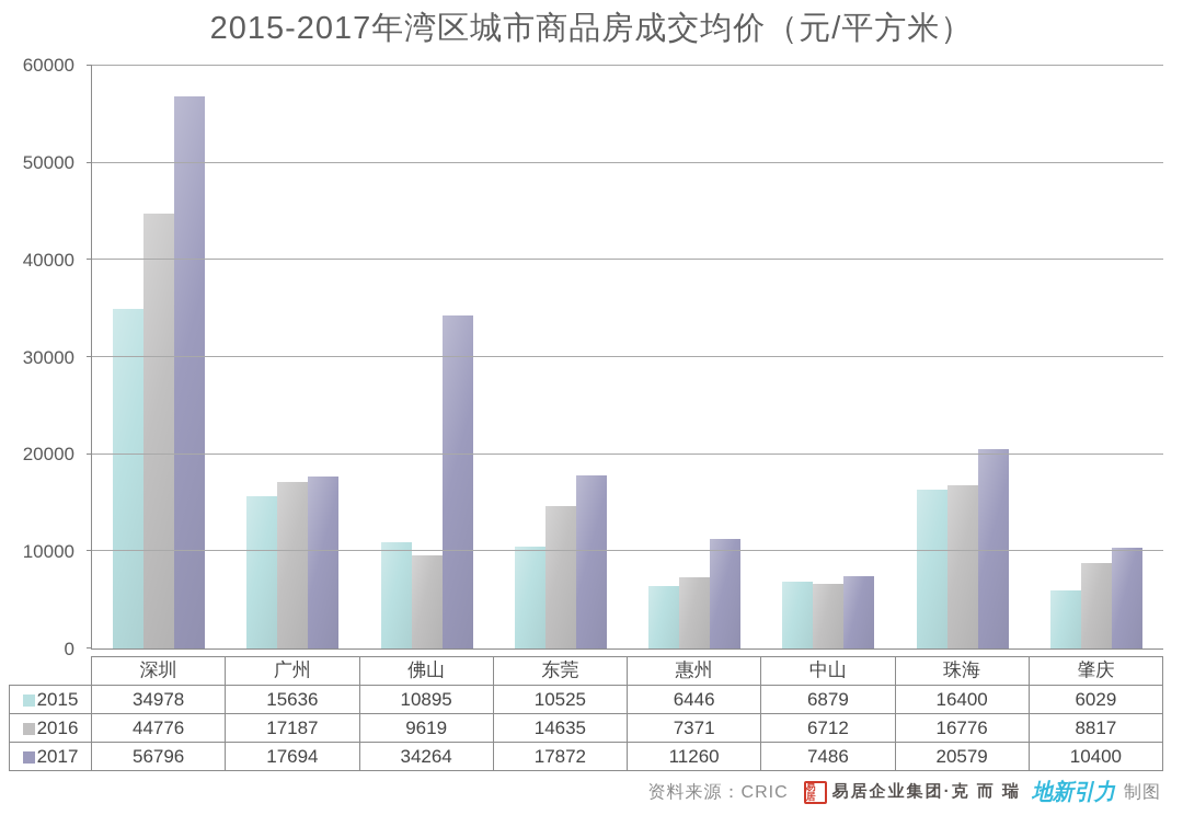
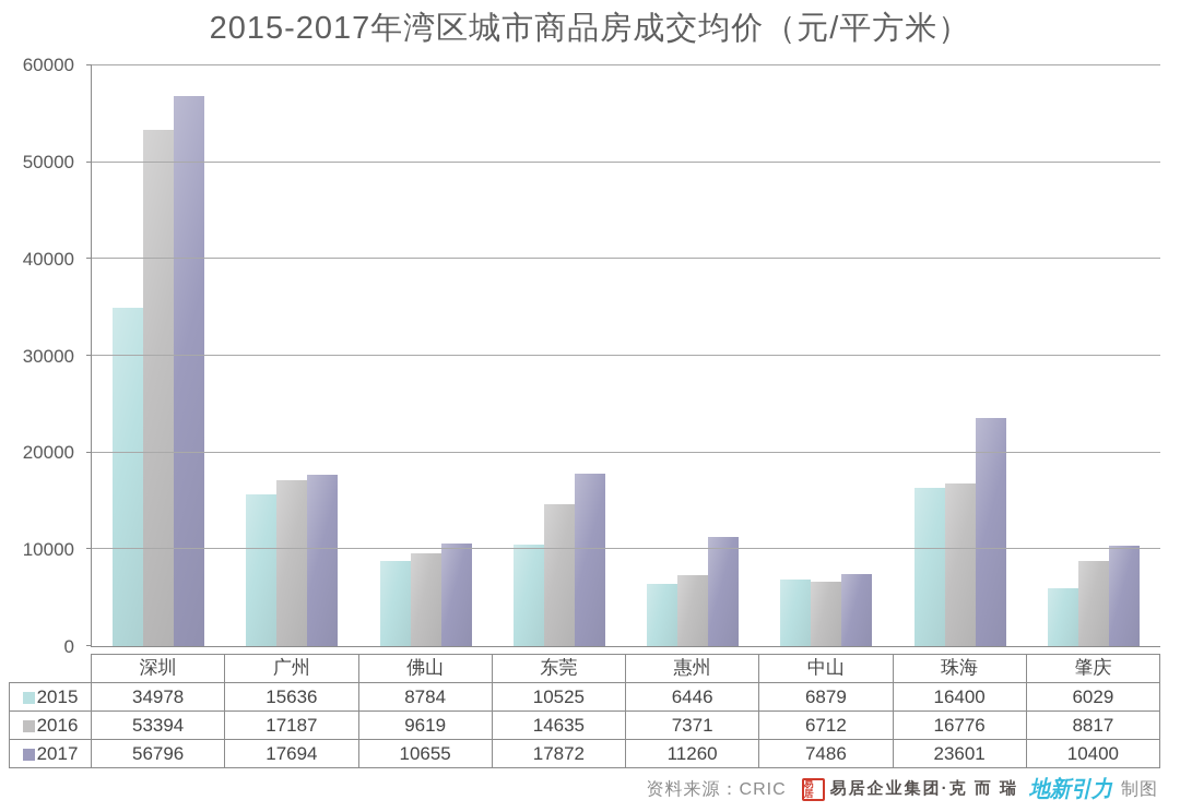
2016/深圳: 44776 -> 53394
2015/佛山: 10895 -> 8784
2017/佛山: 34264 -> 10655
2017/珠海: 20579 -> 23601
